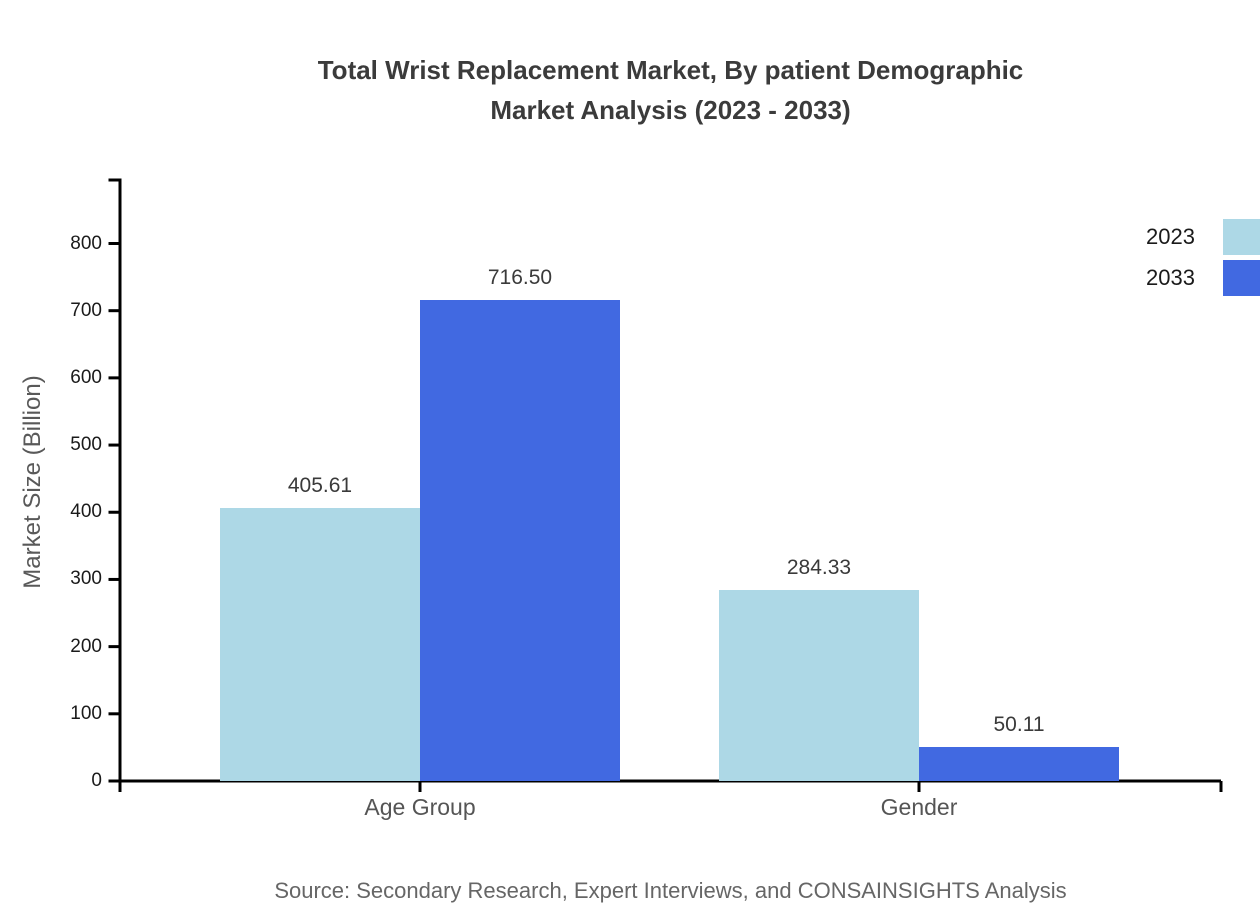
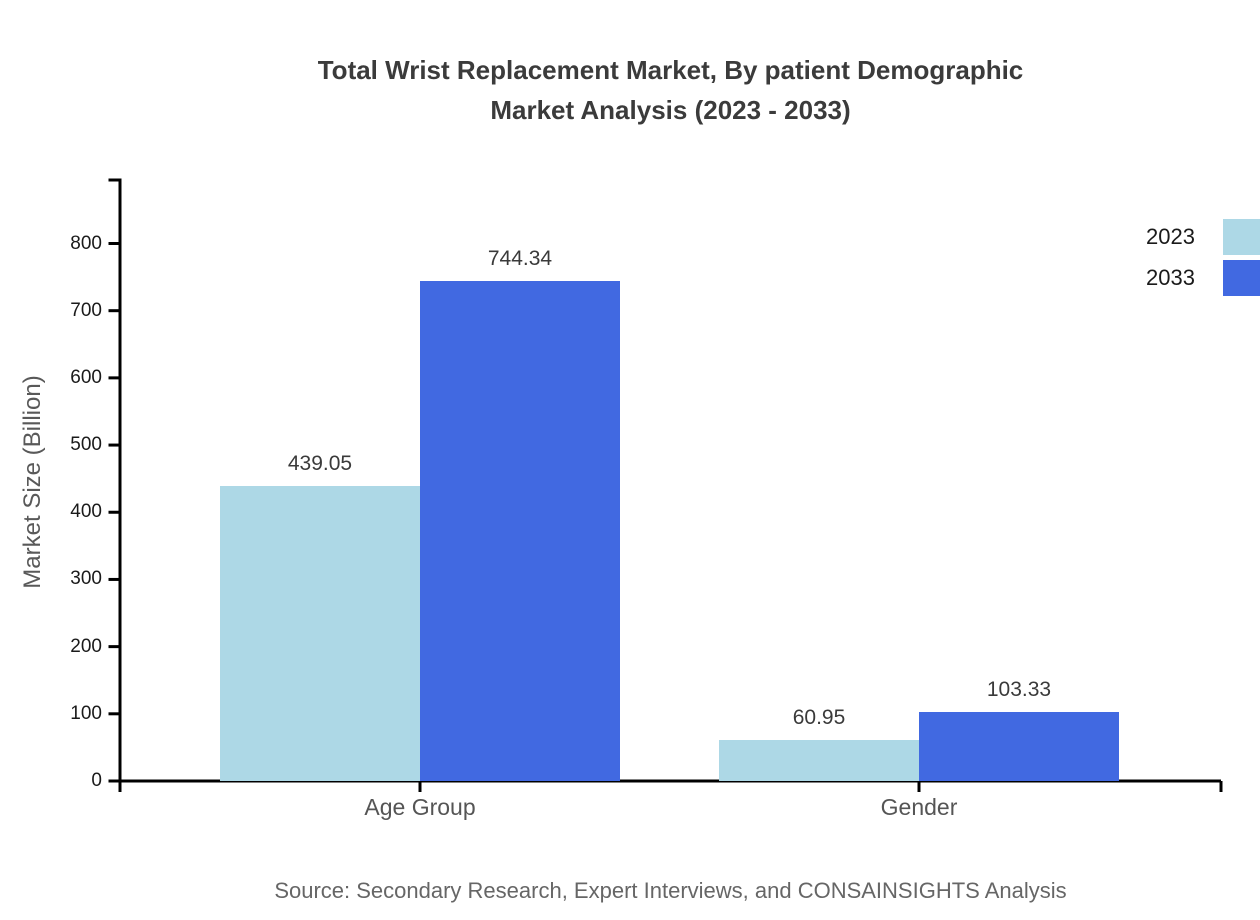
2023/Age Group: 405.61 -> 439.05
2033/Age Group: 716.50 -> 744.34
2023/Gender: 284.33 -> 60.95
2033/Gender: 50.11 -> 103.33
